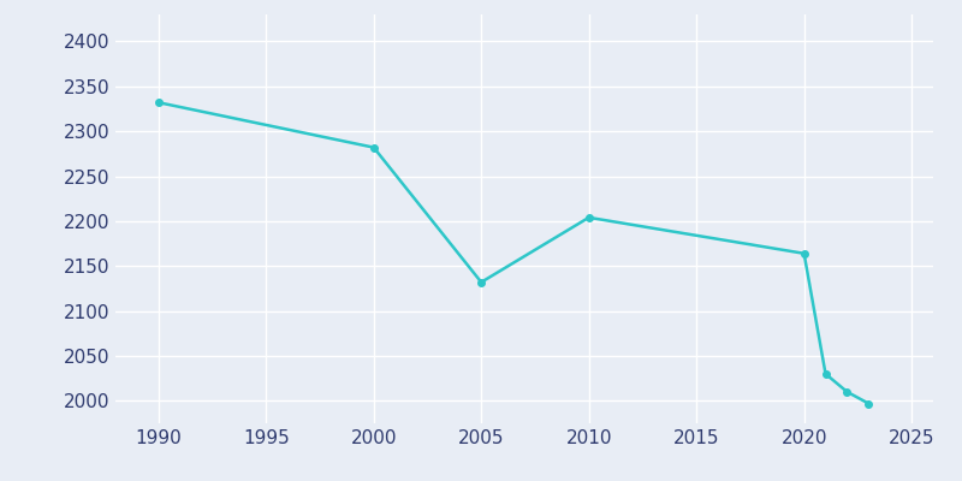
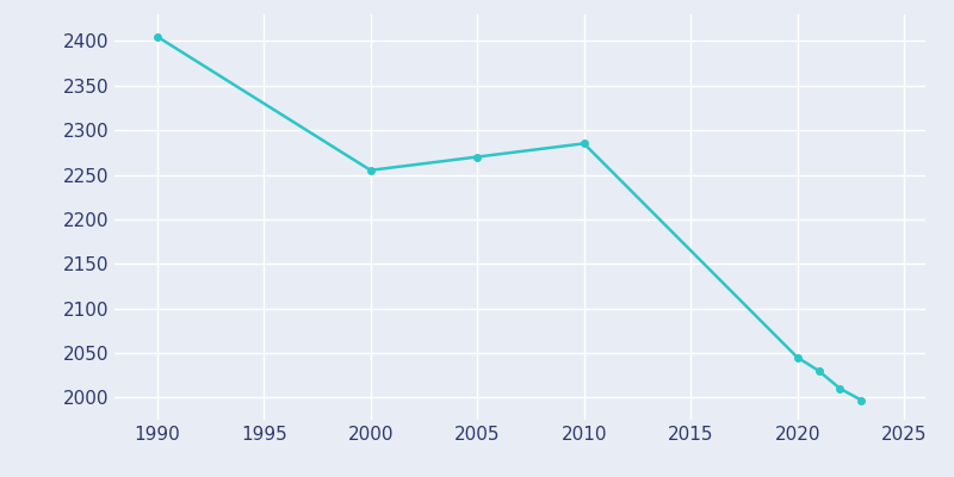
1990: 2332 -> 2405
2000: 2282 -> 2255
2005: 2132 -> 2270
2010: 2204 -> 2285
2020: 2164 -> 2045
